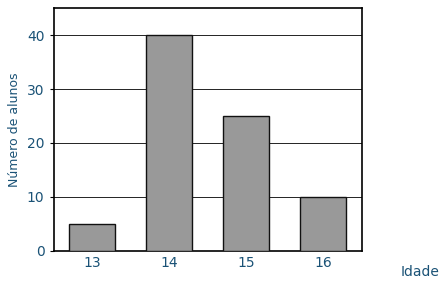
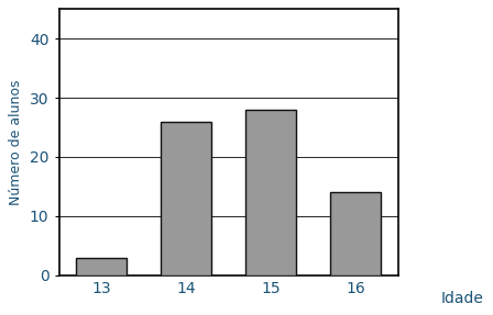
13: 5 -> 3
14: 40 -> 26
15: 25 -> 28
16: 10 -> 14
